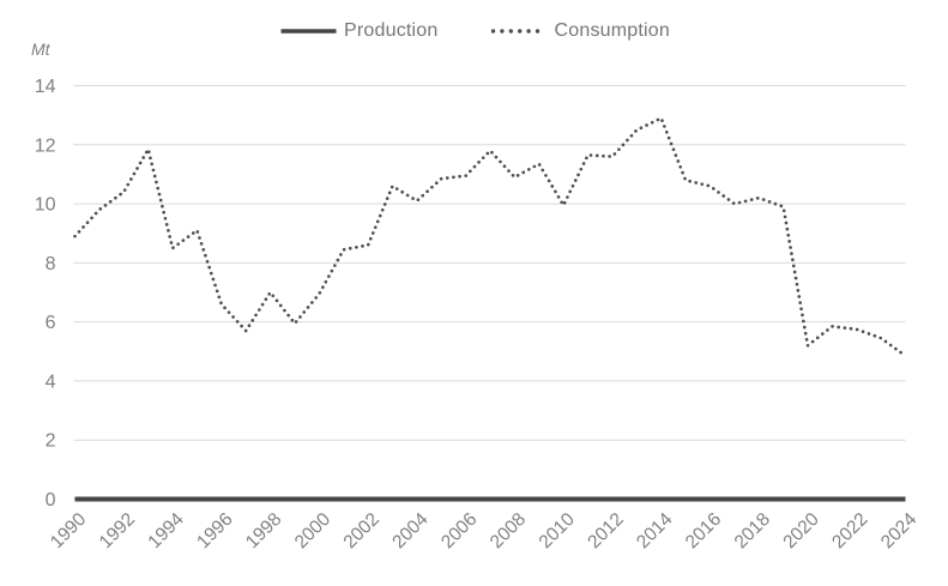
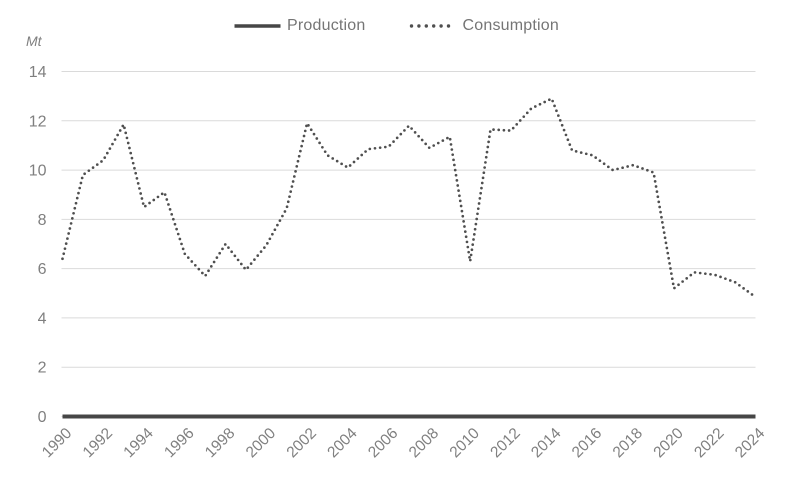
Consumption/1990: 8.9 -> 6.4
Consumption/2002: 8.6 -> 11.9
Consumption/2010: 9.9 -> 6.3
